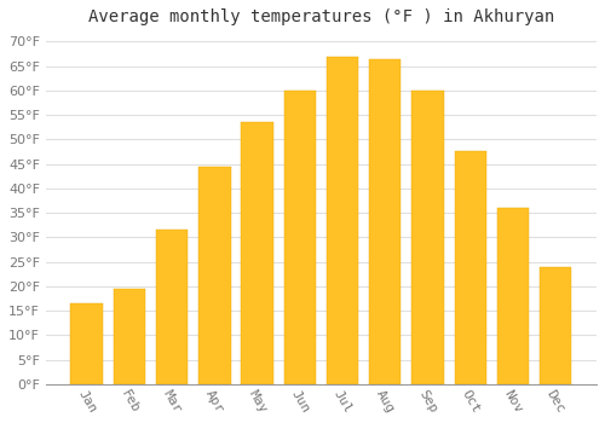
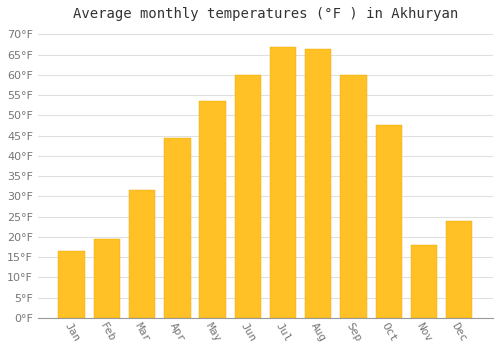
Nov: 36.0°F -> 18.0°F
